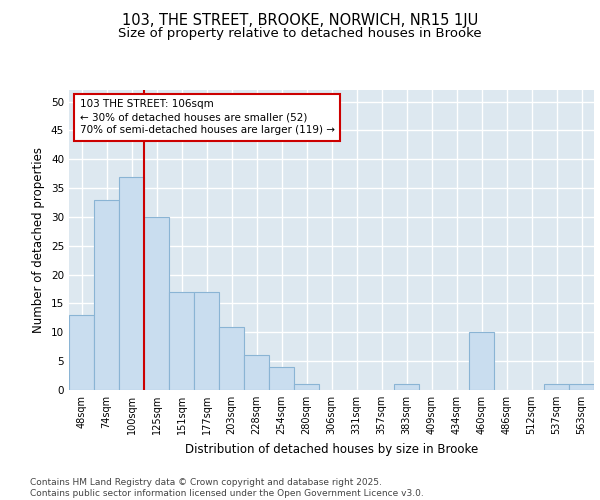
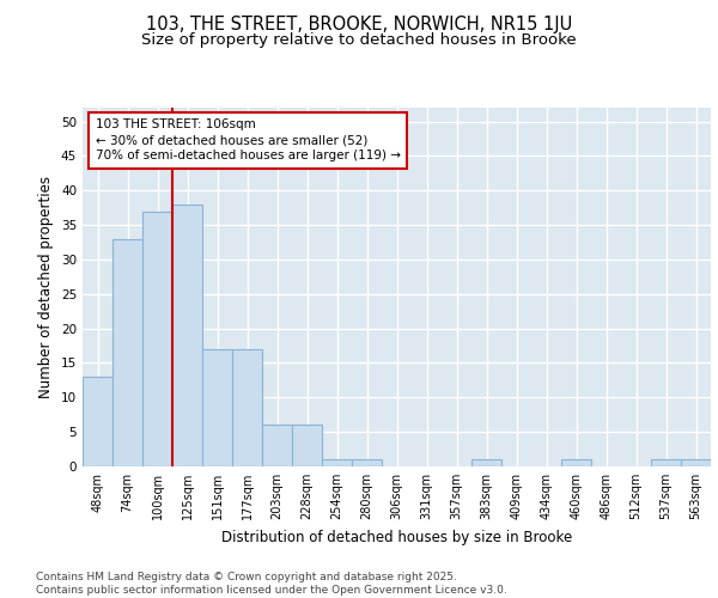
125sqm: 30 -> 38
203sqm: 11 -> 6
254sqm: 4 -> 1
460sqm: 10 -> 1
